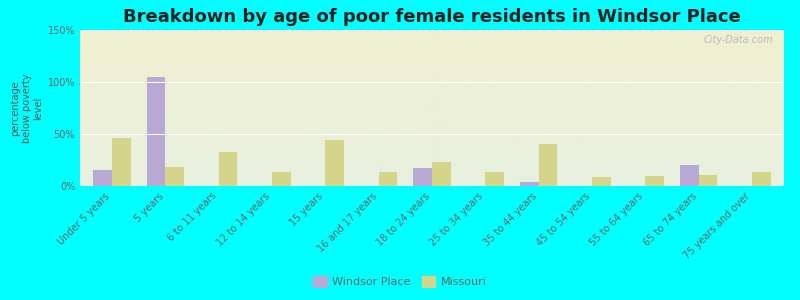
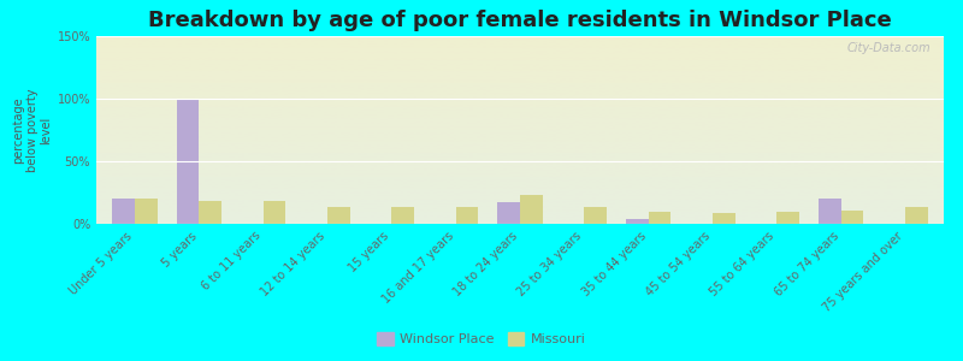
Windsor Place/Under 5 years: 15% -> 20%
Missouri/Under 5 years: 46% -> 20%
Windsor Place/5 years: 105% -> 100%
Missouri/6 to 11 years: 33% -> 18%
Missouri/15 years: 44% -> 13%
Missouri/35 to 44 years: 40% -> 10%
